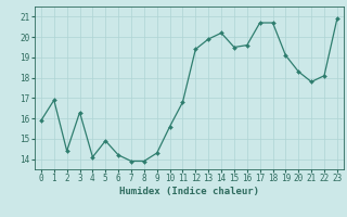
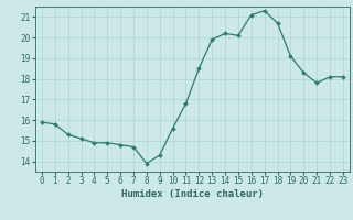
1: 16.9 -> 15.8
2: 14.4 -> 15.3
3: 16.3 -> 15.1
4: 14.1 -> 14.9
6: 14.2 -> 14.8
7: 13.9 -> 14.7
12: 19.4 -> 18.5
15: 19.5 -> 20.1
16: 19.6 -> 21.1
17: 20.7 -> 21.3
23: 20.9 -> 18.1
